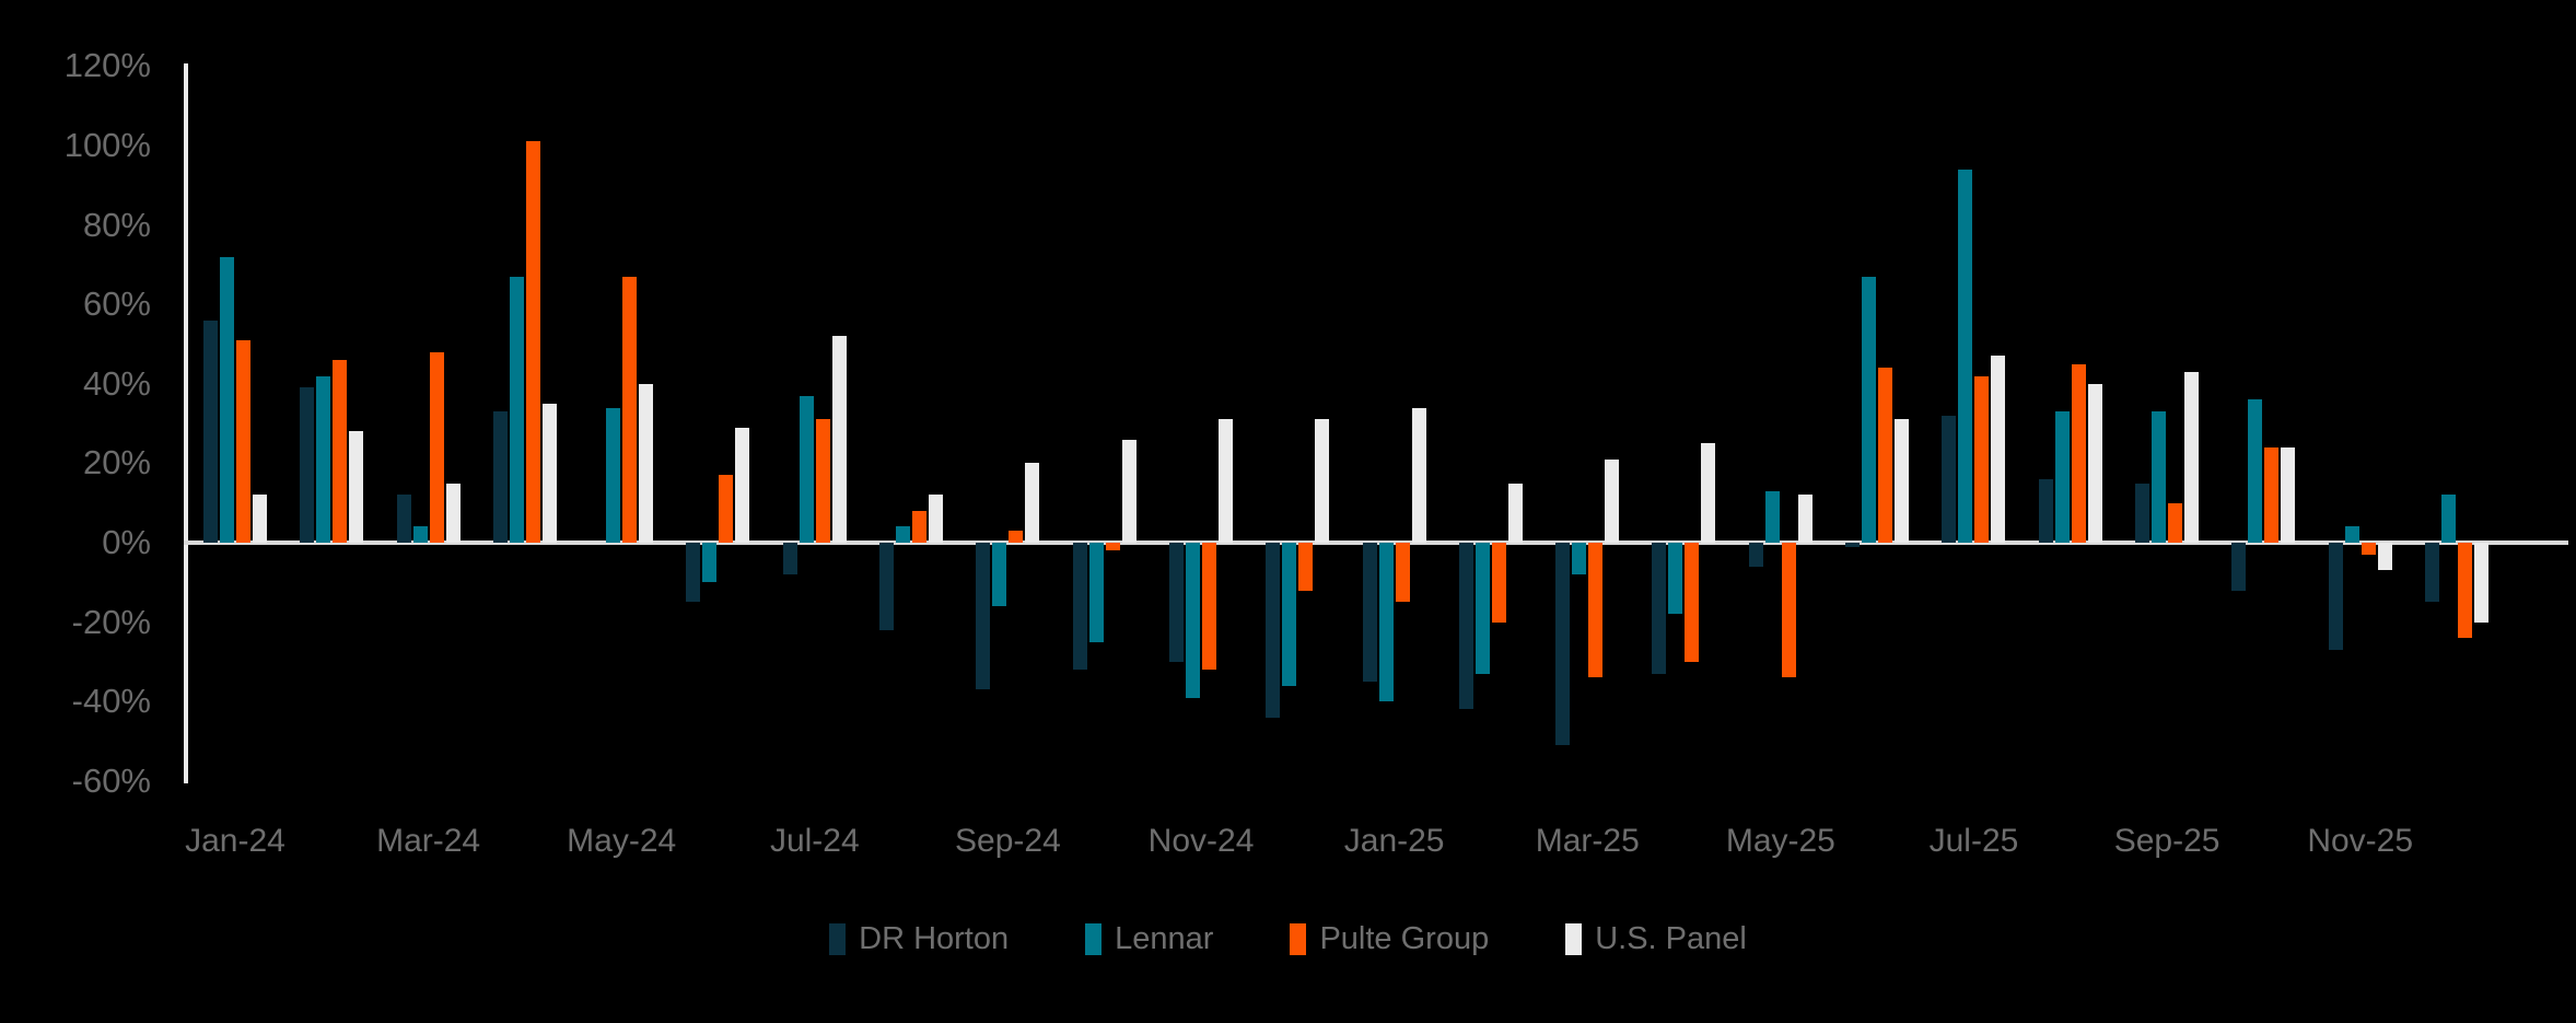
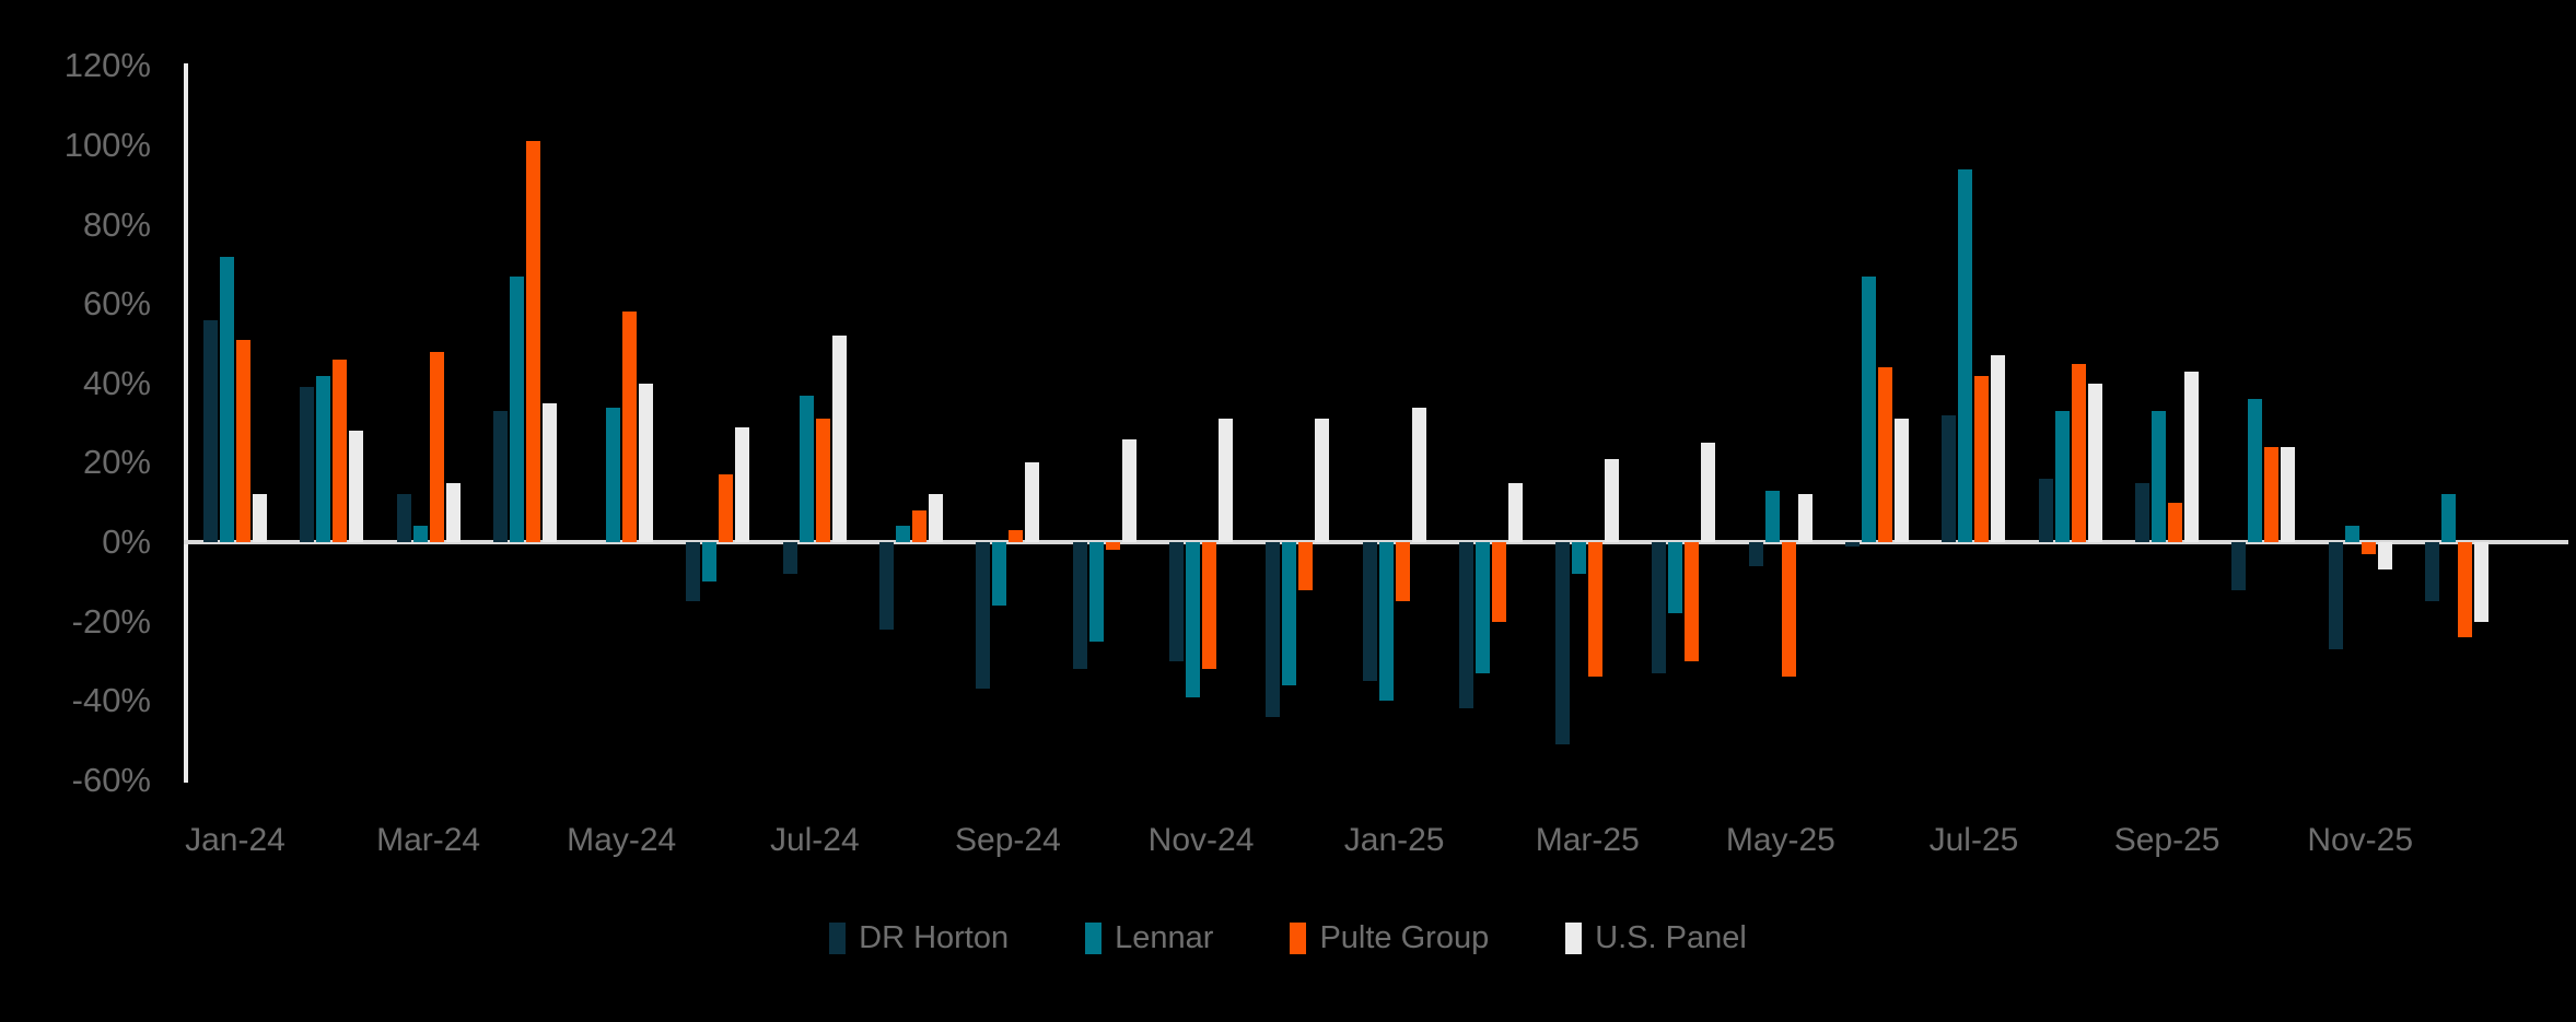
Pulte Group/May-24: 67% -> 58%
